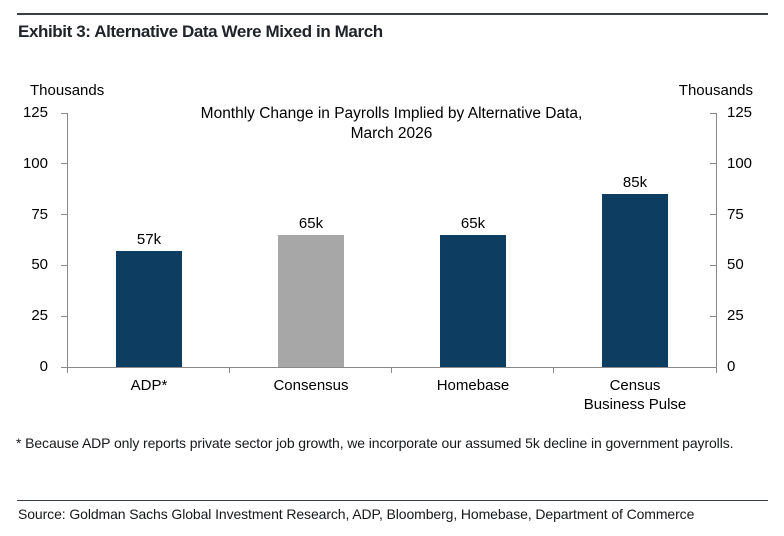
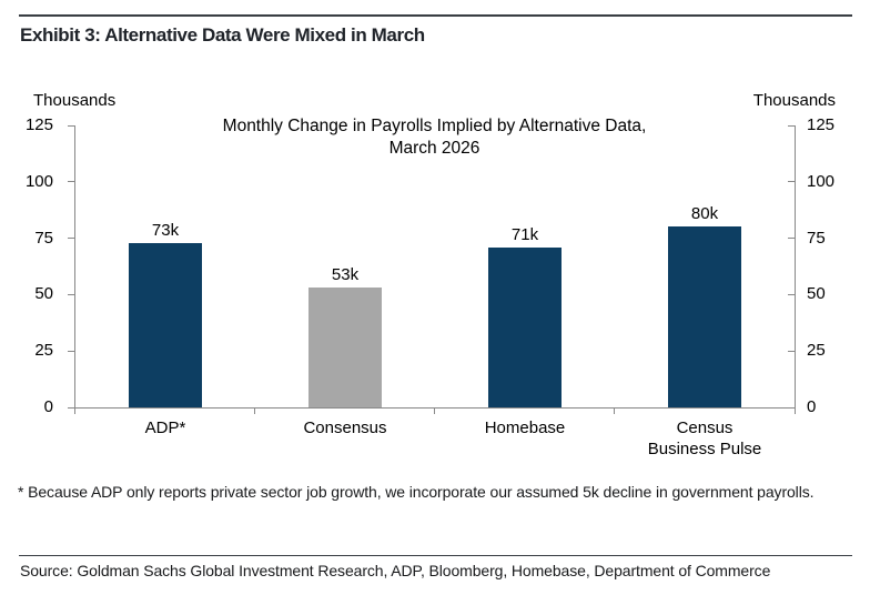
ADP*: 57k -> 73k
Consensus: 65k -> 53k
Homebase: 65k -> 71k
Census Business Pulse: 85k -> 80k
